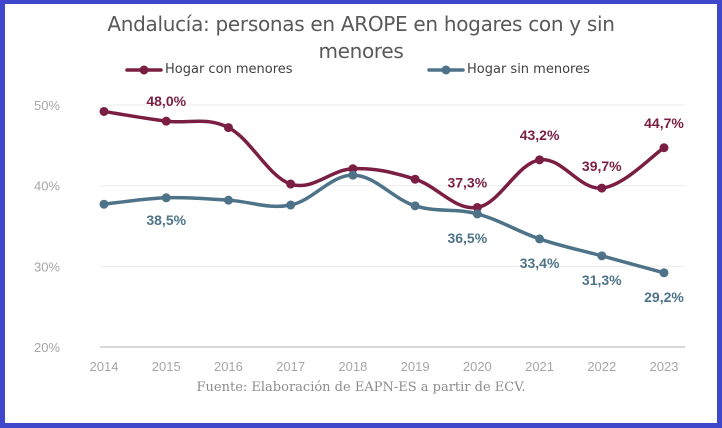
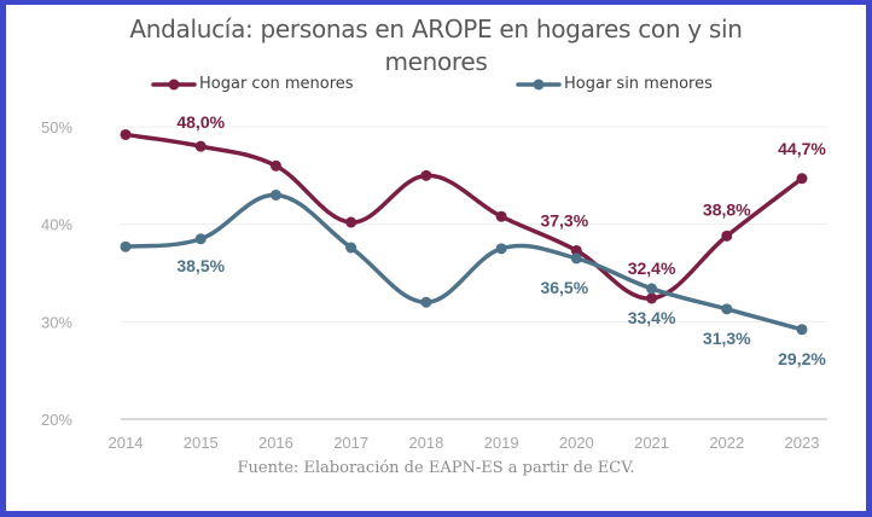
Hogar con menores/2016: 47% -> 46%
Hogar sin menores/2016: 38% -> 43%
Hogar con menores/2018: 42% -> 45%
Hogar sin menores/2018: 41% -> 32%
Hogar con menores/2021: 43,2% -> 32,4%
Hogar con menores/2022: 39,7% -> 38,8%
